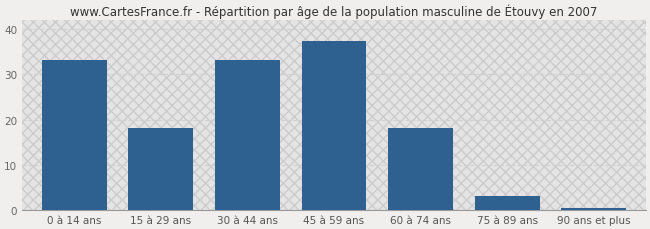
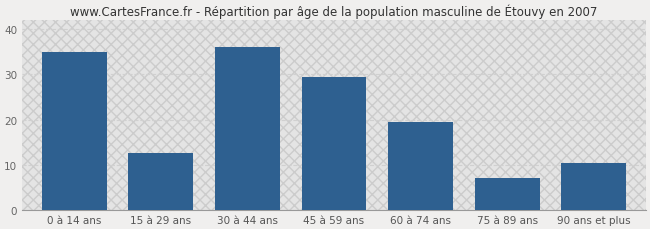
0 à 14 ans: 33.3 -> 35.0
15 à 29 ans: 18.2 -> 12.5
30 à 44 ans: 33.3 -> 36.0
45 à 59 ans: 37.4 -> 29.5
60 à 74 ans: 18.2 -> 19.5
75 à 89 ans: 3.0 -> 7.0
90 ans et plus: 0.5 -> 10.5
